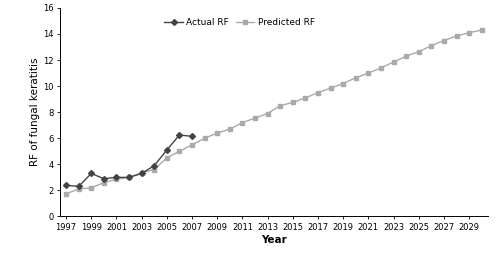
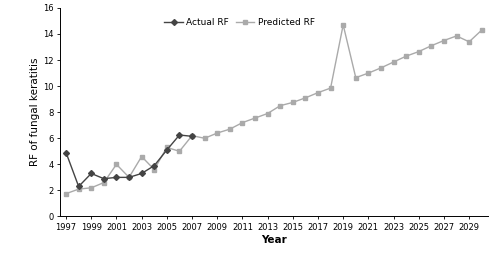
Actual RF/1997: 2.4 -> 4.9
Predicted RF/2001: 2.9 -> 4.0
Predicted RF/2003: 3.4 -> 4.6
Predicted RF/2005: 4.5 -> 5.3
Predicted RF/2007: 5.5 -> 6.2
Predicted RF/2019: 10.2 -> 14.7
Predicted RF/2029: 14.1 -> 13.4
